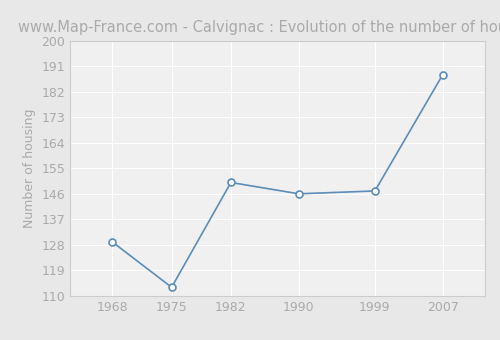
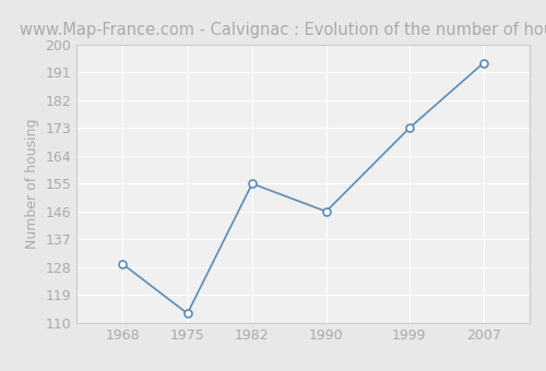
1982: 150 -> 155
1999: 147 -> 173
2007: 188 -> 194
